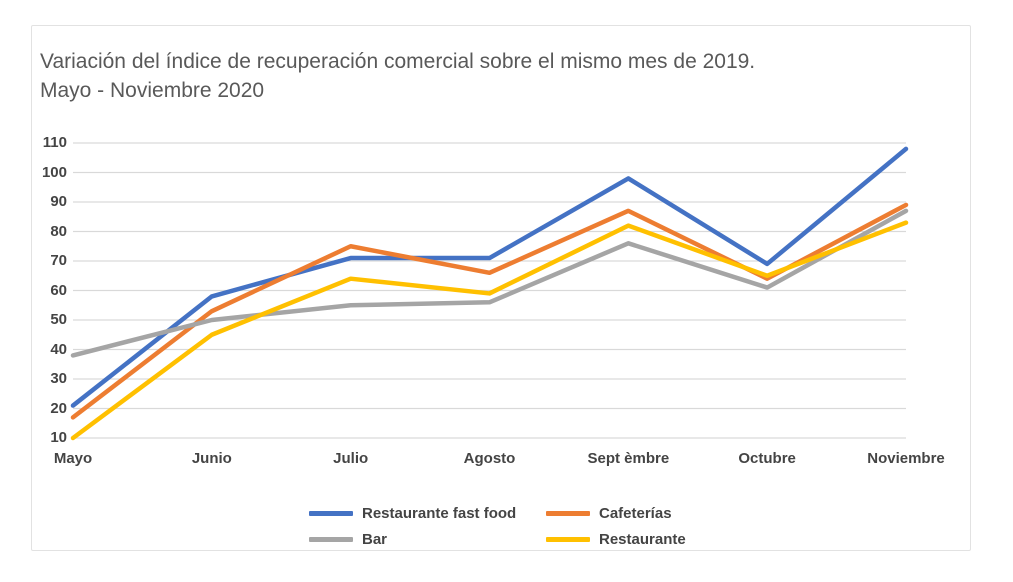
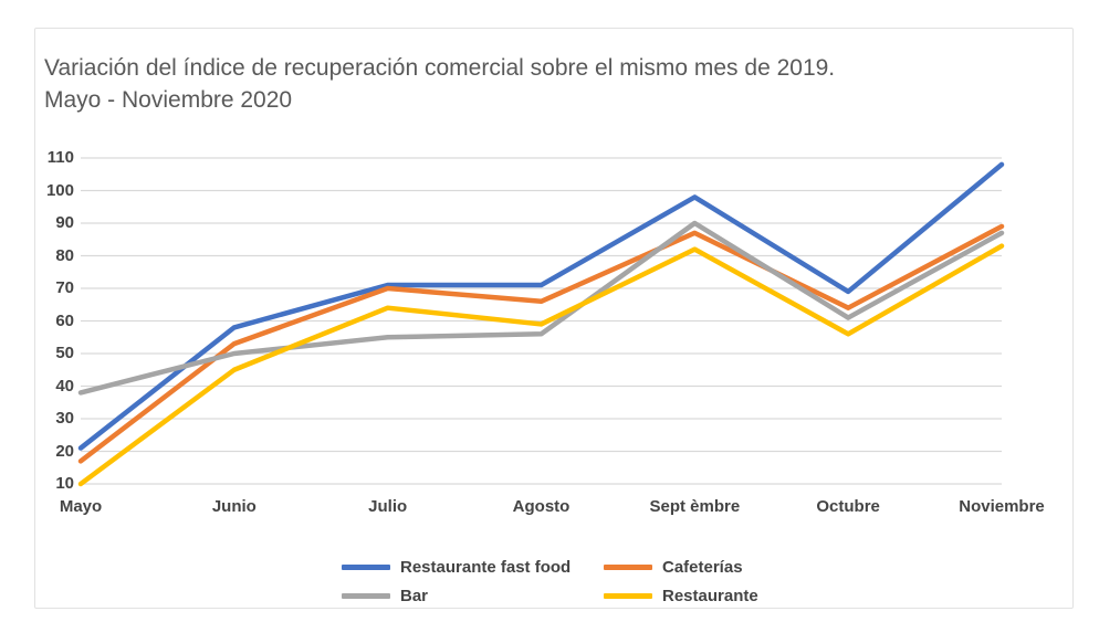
Cafeterías/Julio: 75 -> 70
Bar/Sept èmbre: 76 -> 90
Restaurante/Octubre: 65 -> 56
